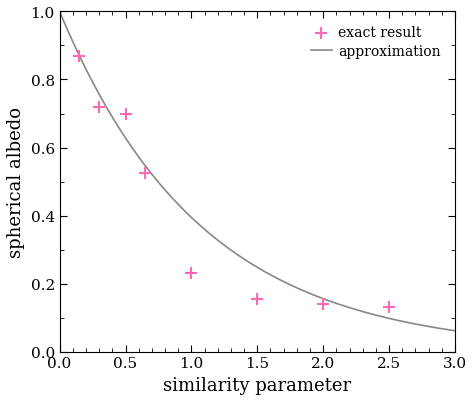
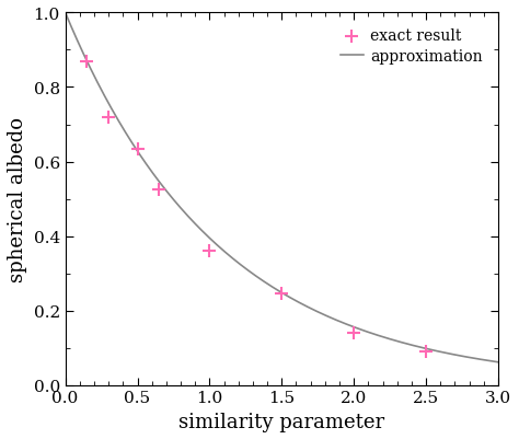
exact result/0.5: 0.700 -> 0.635
exact result/1.0: 0.230 -> 0.360
exact result/1.5: 0.155 -> 0.245
exact result/2.5: 0.130 -> 0.090
